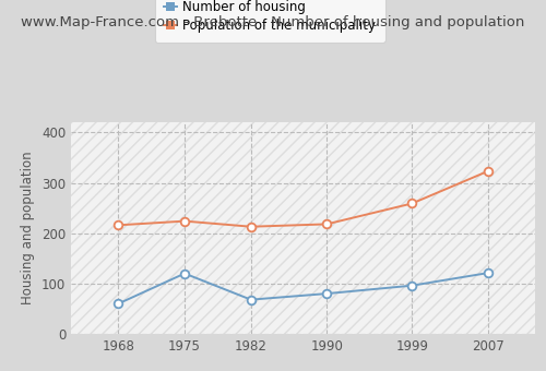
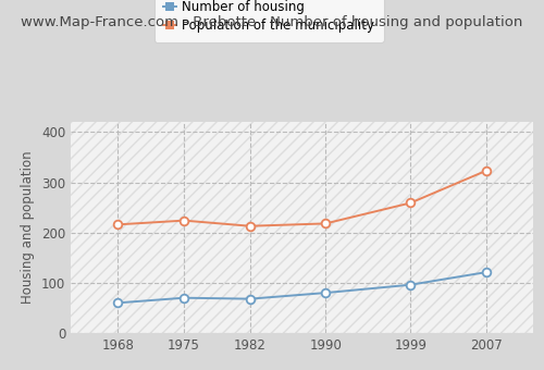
Number of housing/1975: 120 -> 70
